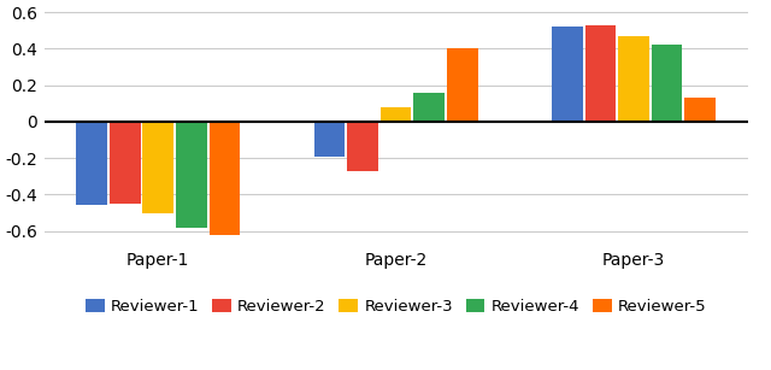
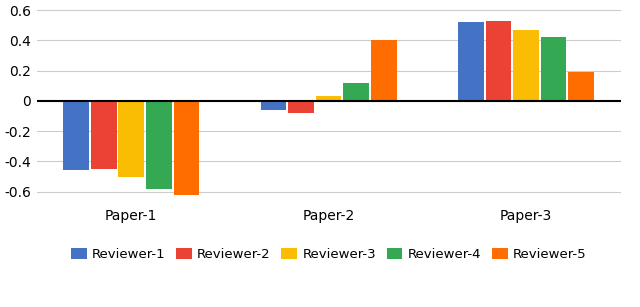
Reviewer-1/Paper-2: -0.19 -> -0.06
Reviewer-2/Paper-2: -0.27 -> -0.08
Reviewer-3/Paper-2: 0.08 -> 0.03
Reviewer-4/Paper-2: 0.16 -> 0.12
Reviewer-5/Paper-3: 0.13 -> 0.19
